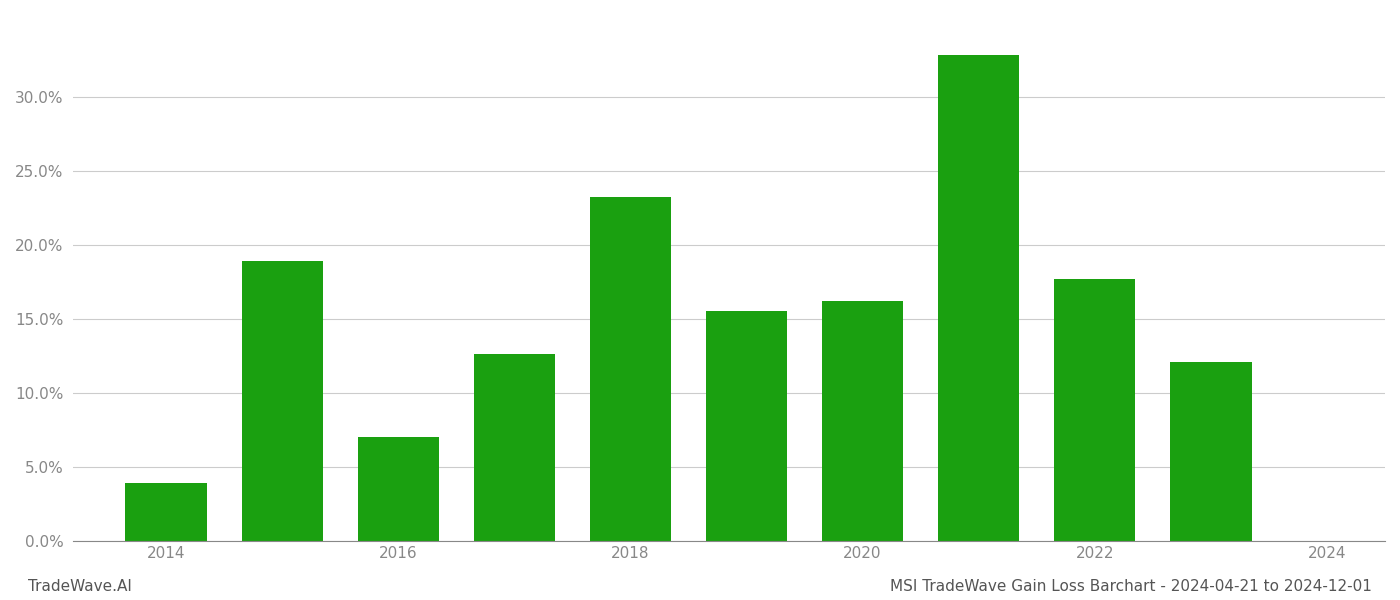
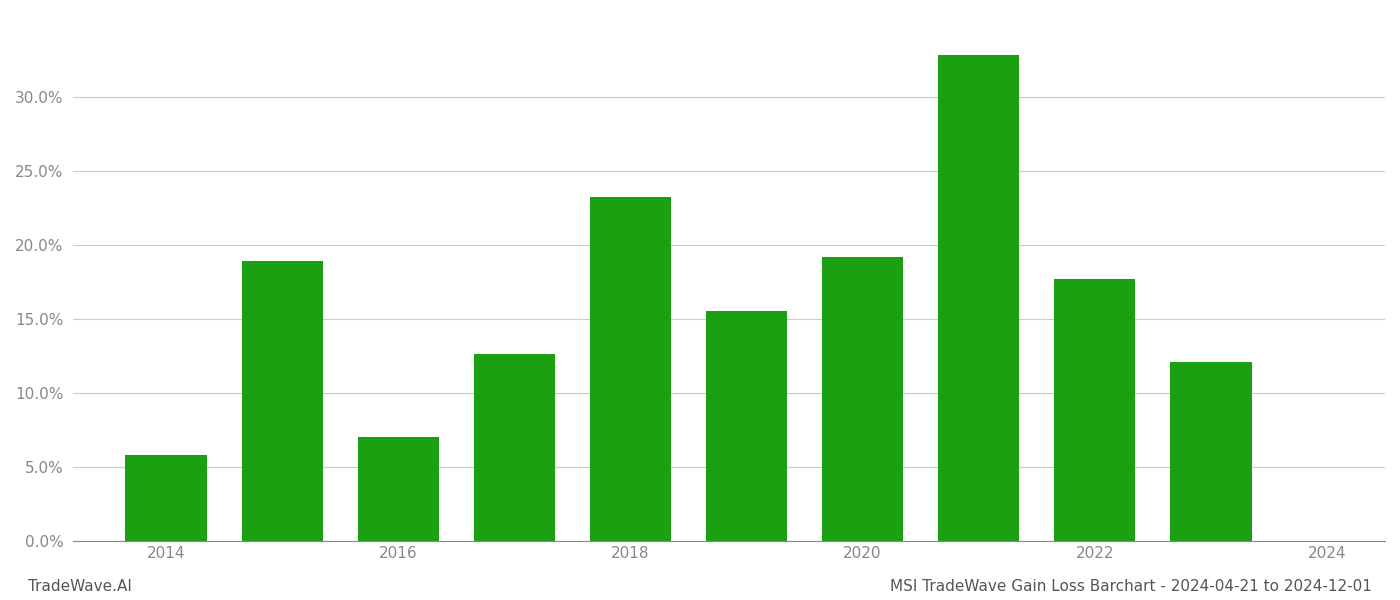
2014: 3.9% -> 5.8%
2020: 16.2% -> 19.2%
